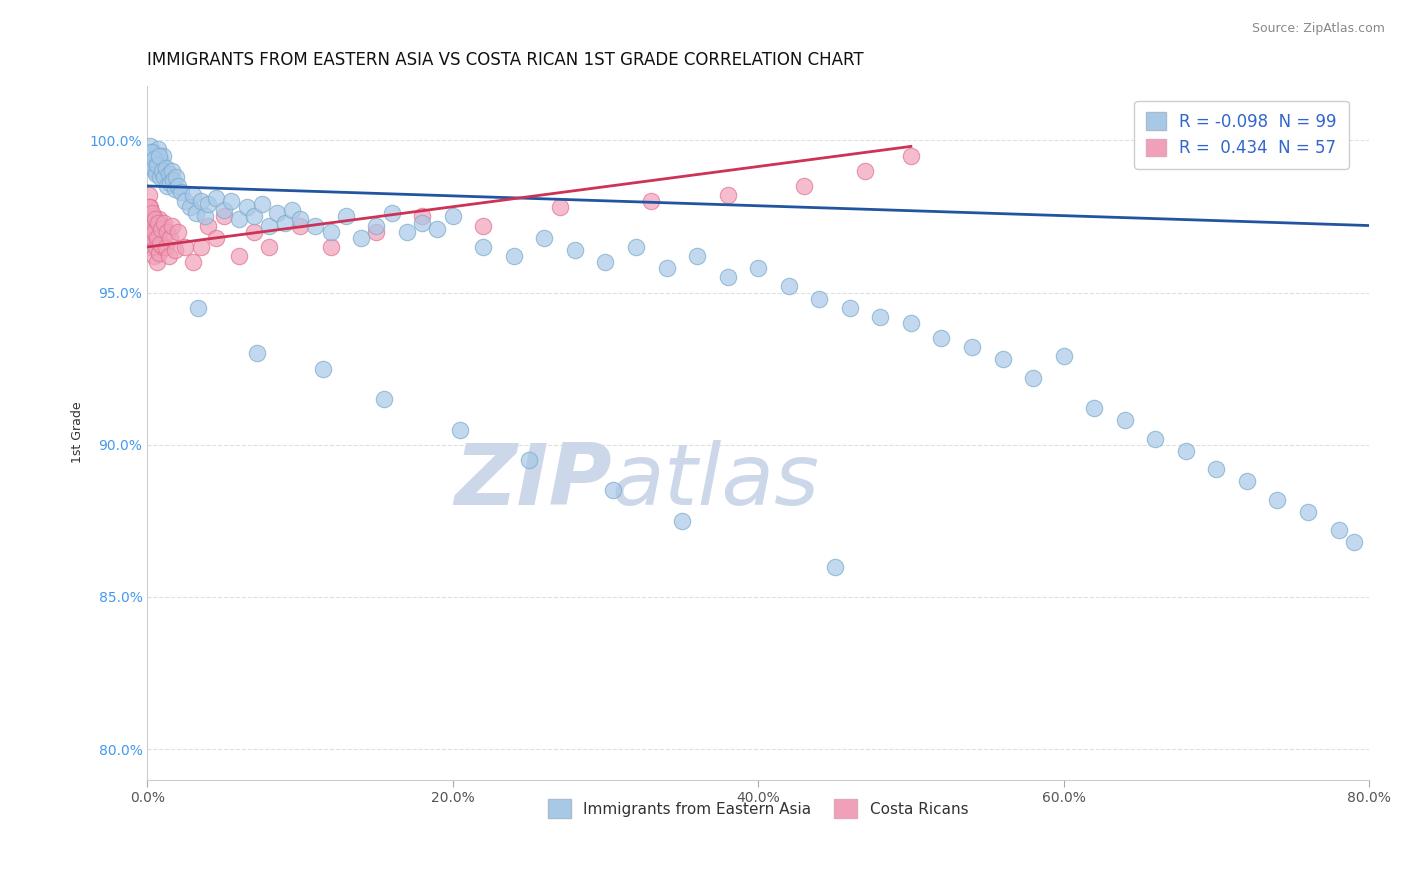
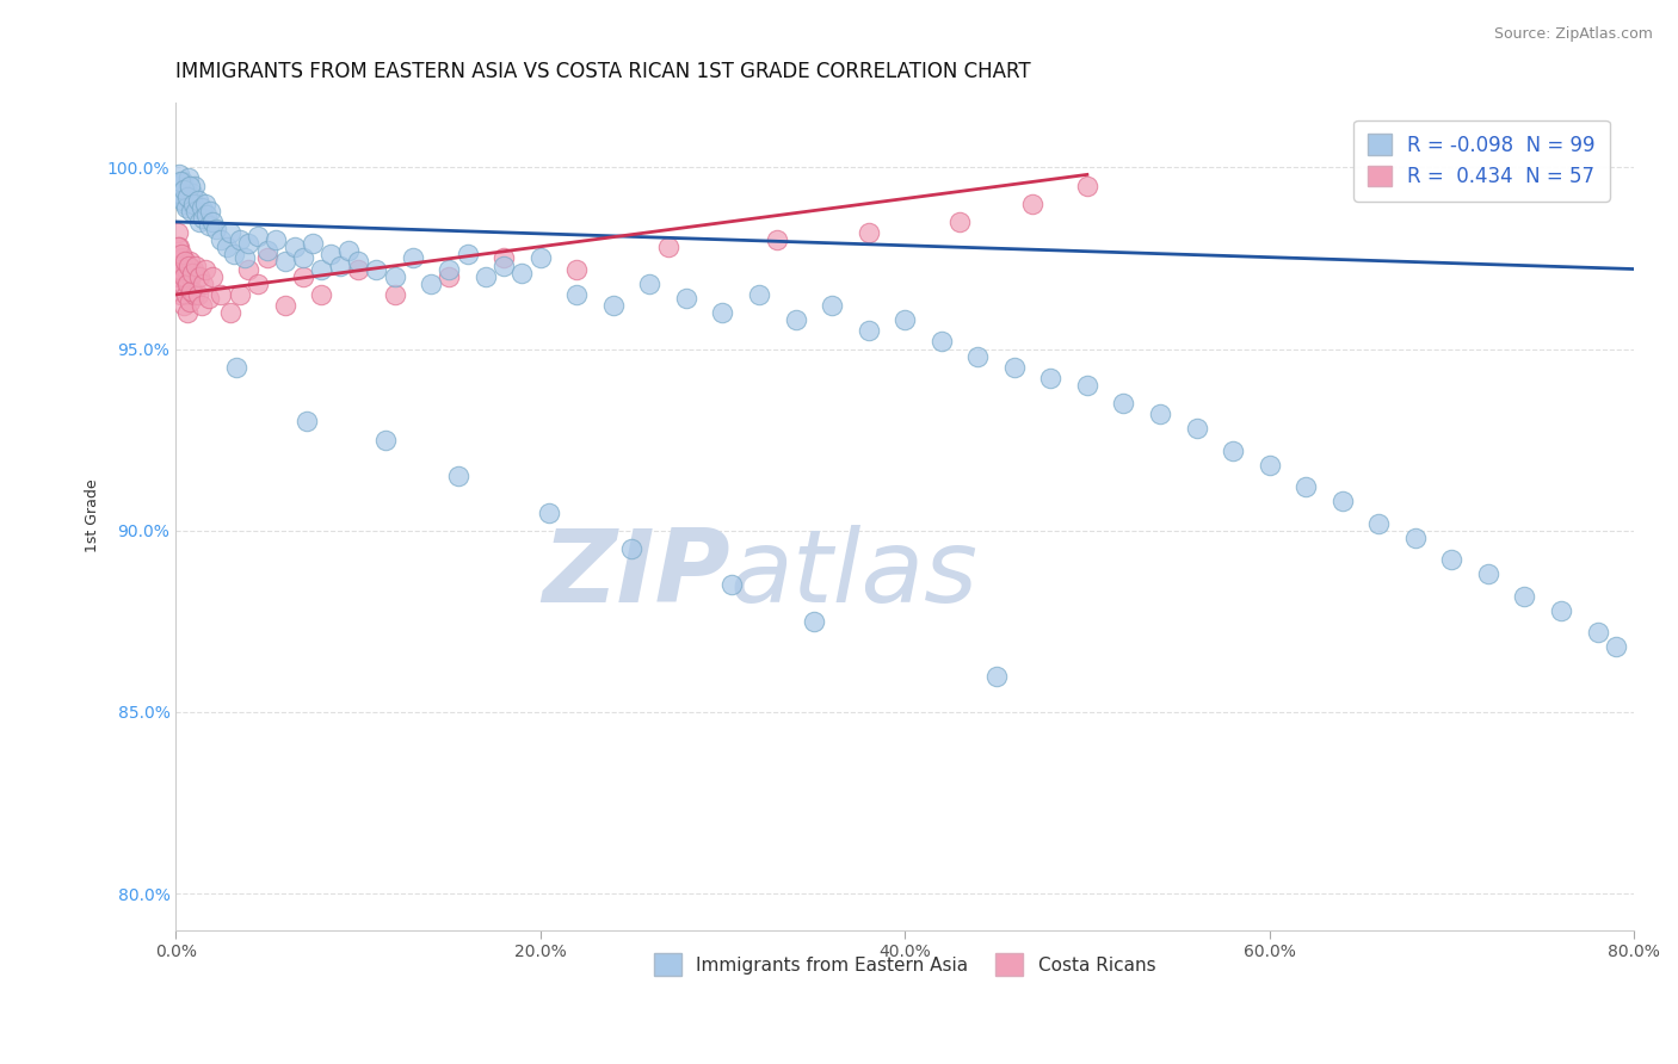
Immigrants from Eastern Asia/60.0%: 92.9% -> 91.8%
